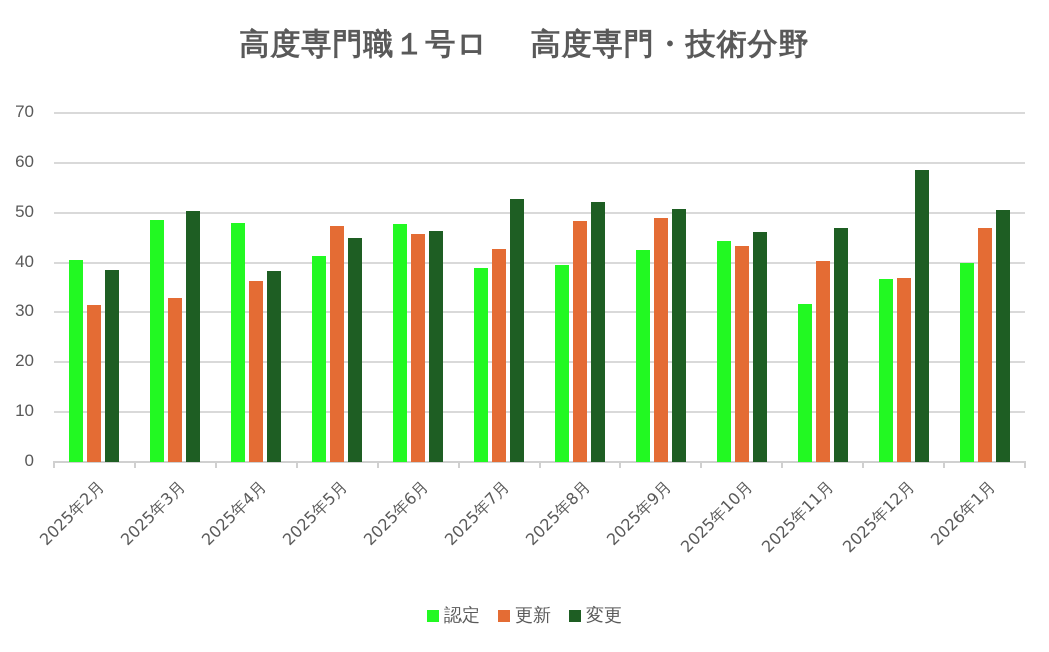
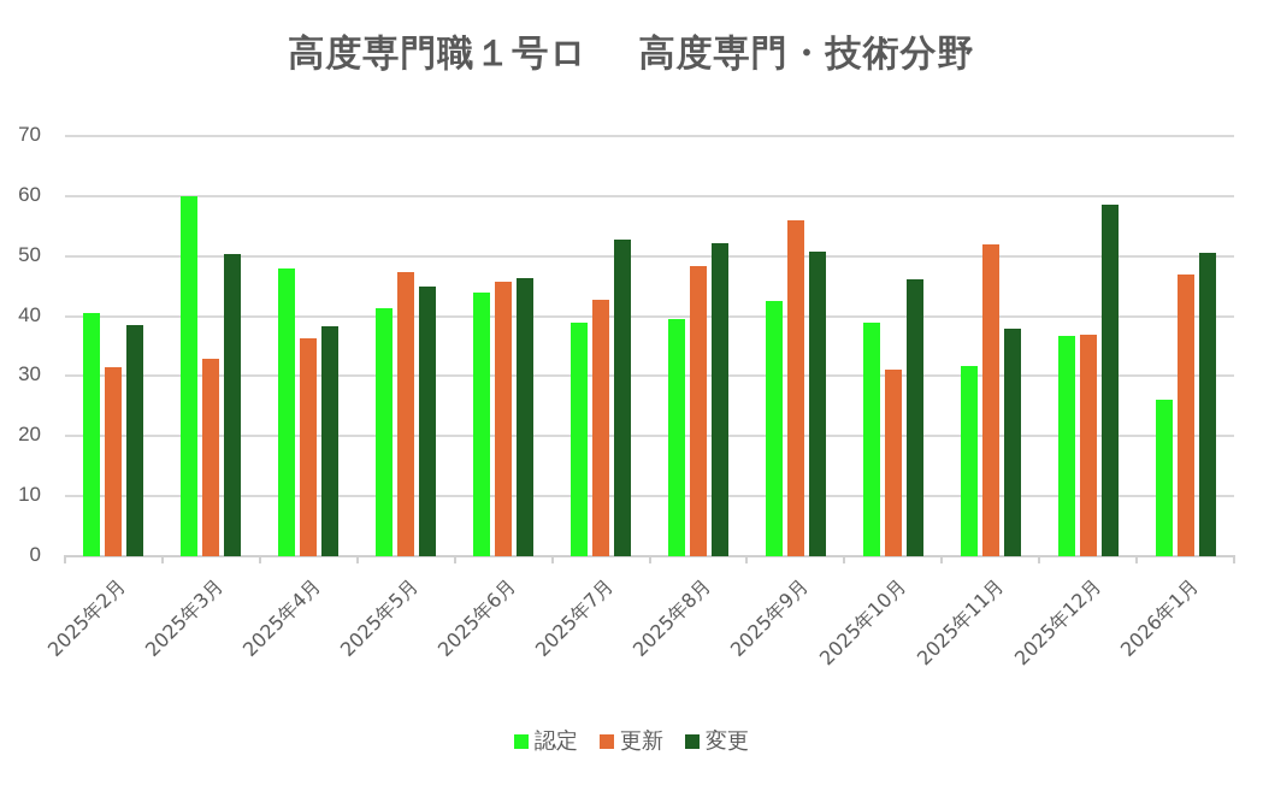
認定/2025年3月: 49 -> 60
認定/2025年6月: 48 -> 44
更新/2025年9月: 49 -> 56
認定/2025年10月: 44 -> 39
更新/2025年10月: 43 -> 31
更新/2025年11月: 40 -> 52
変更/2025年11月: 47 -> 38
認定/2026年1月: 40 -> 26
